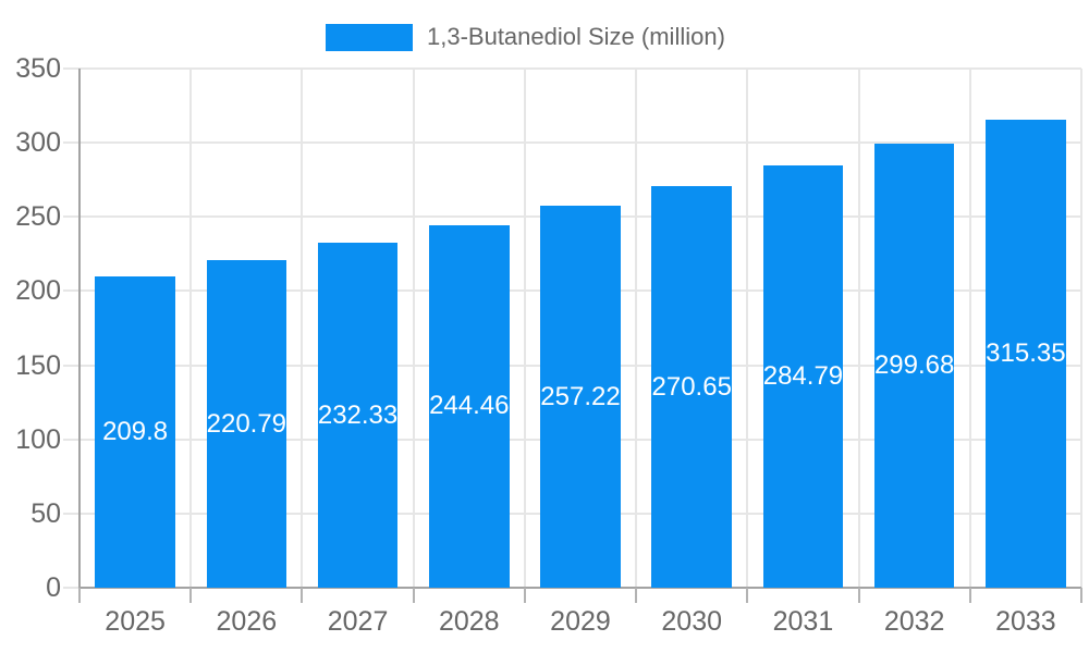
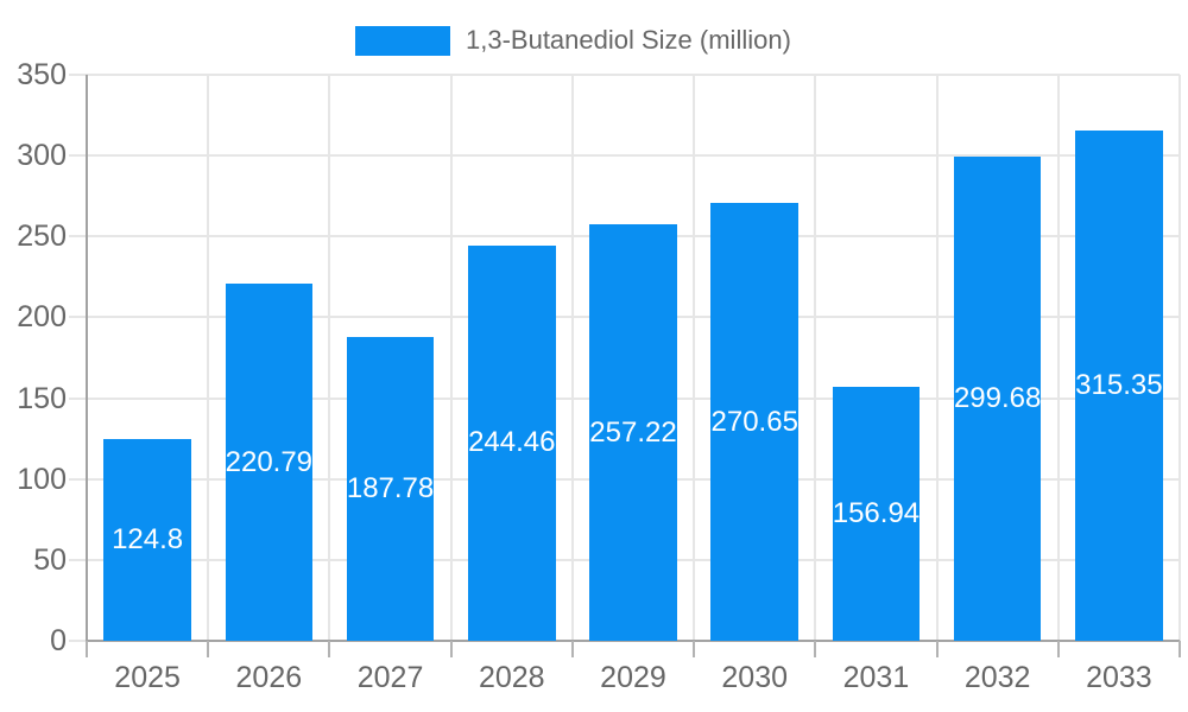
2025: 209.8 -> 124.8
2027: 232.33 -> 187.78
2031: 284.79 -> 156.94
